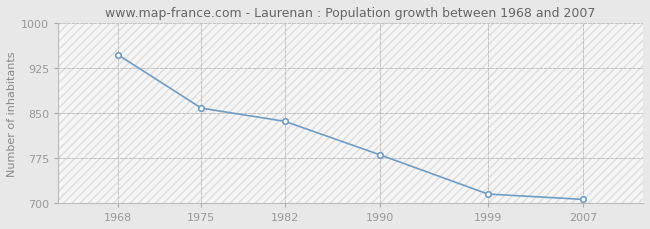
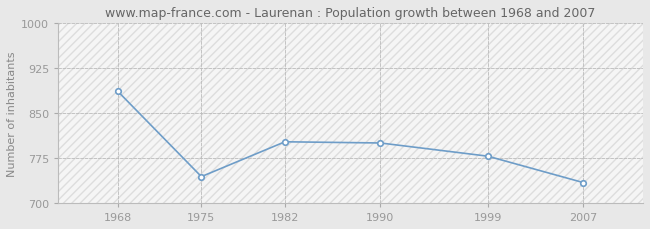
1968: 947 -> 886
1975: 858 -> 744
1982: 836 -> 802
1990: 780 -> 800
1999: 715 -> 778
2007: 706 -> 734
